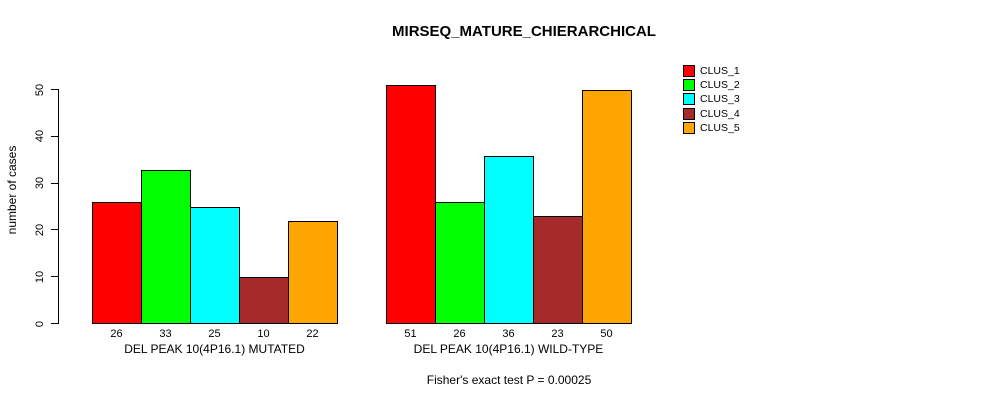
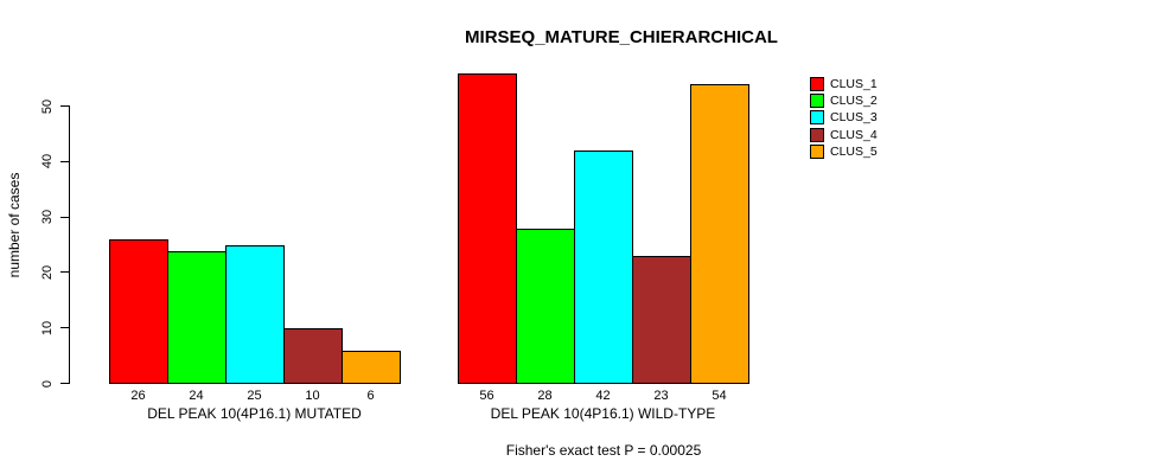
CLUS_2/DEL PEAK 10(4P16.1) MUTATED: 33 -> 24
CLUS_5/DEL PEAK 10(4P16.1) MUTATED: 22 -> 6
CLUS_1/DEL PEAK 10(4P16.1) WILD-TYPE: 51 -> 56
CLUS_2/DEL PEAK 10(4P16.1) WILD-TYPE: 26 -> 28
CLUS_3/DEL PEAK 10(4P16.1) WILD-TYPE: 36 -> 42
CLUS_5/DEL PEAK 10(4P16.1) WILD-TYPE: 50 -> 54
